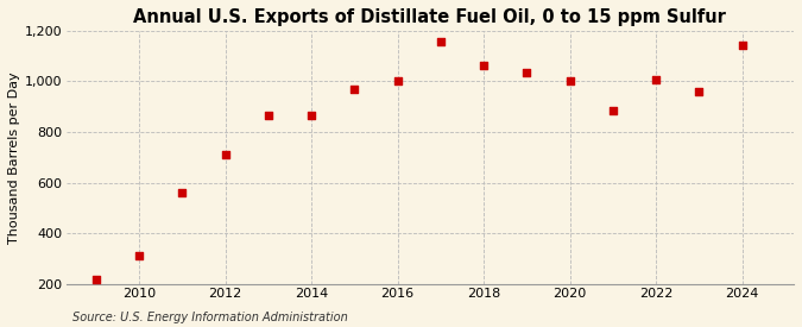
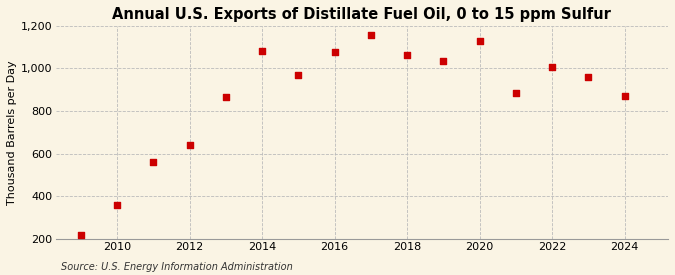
2010: 310 -> 360
2012: 710 -> 640
2014: 865 -> 1,080
2016: 1,000 -> 1,075
2020: 1,000 -> 1,130
2024: 1,145 -> 870
